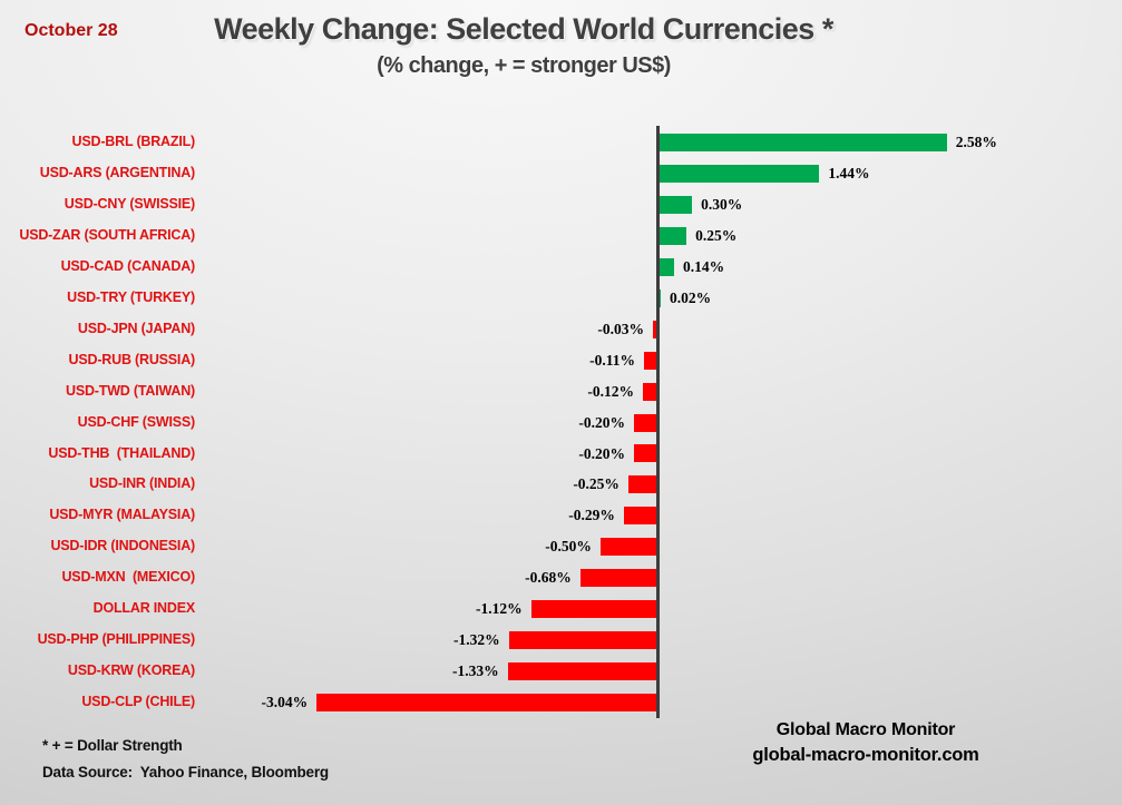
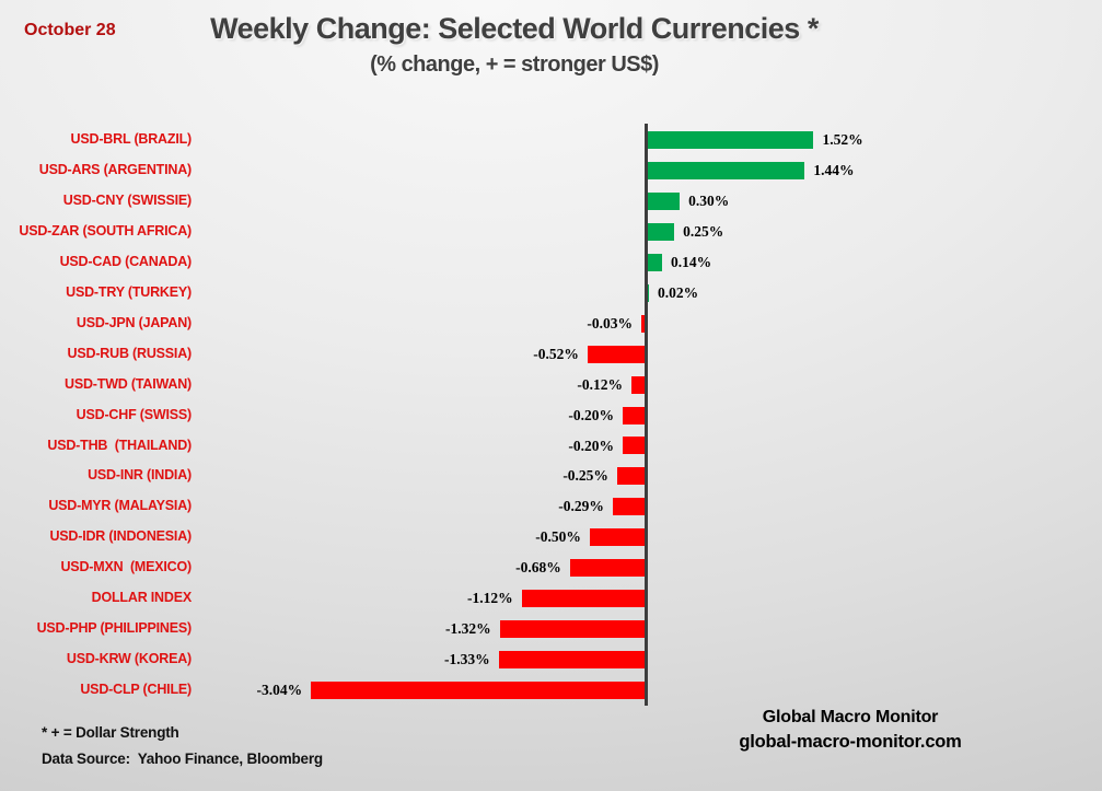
USD-BRL (BRAZIL): 2.58% -> 1.52%
USD-RUB (RUSSIA): -0.11% -> -0.52%
